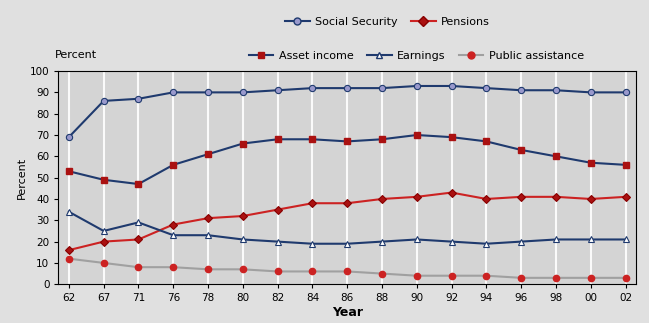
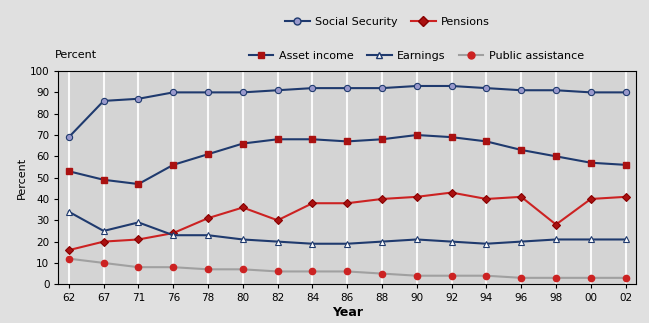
Public assistance/76: 28 -> 24
Public assistance/80: 32 -> 36
Public assistance/82: 35 -> 30
Public assistance/98: 41 -> 28
